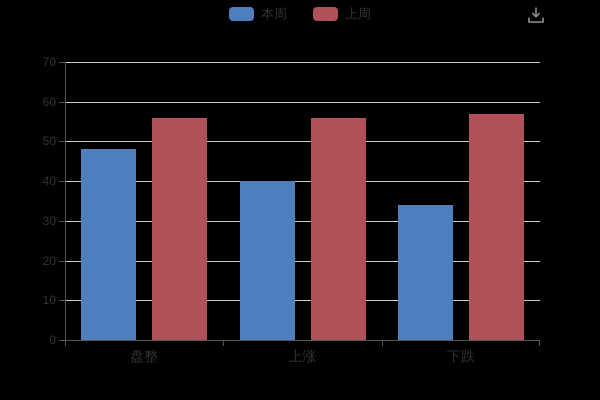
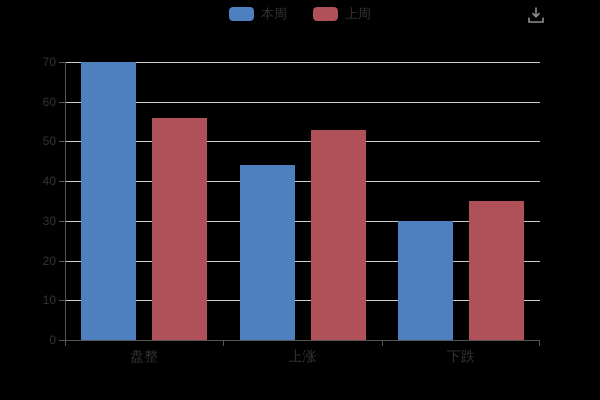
本周/盘整: 48 -> 70
本周/上涨: 40 -> 44
上周/上涨: 56 -> 53
本周/下跌: 34 -> 30
上周/下跌: 57 -> 35
